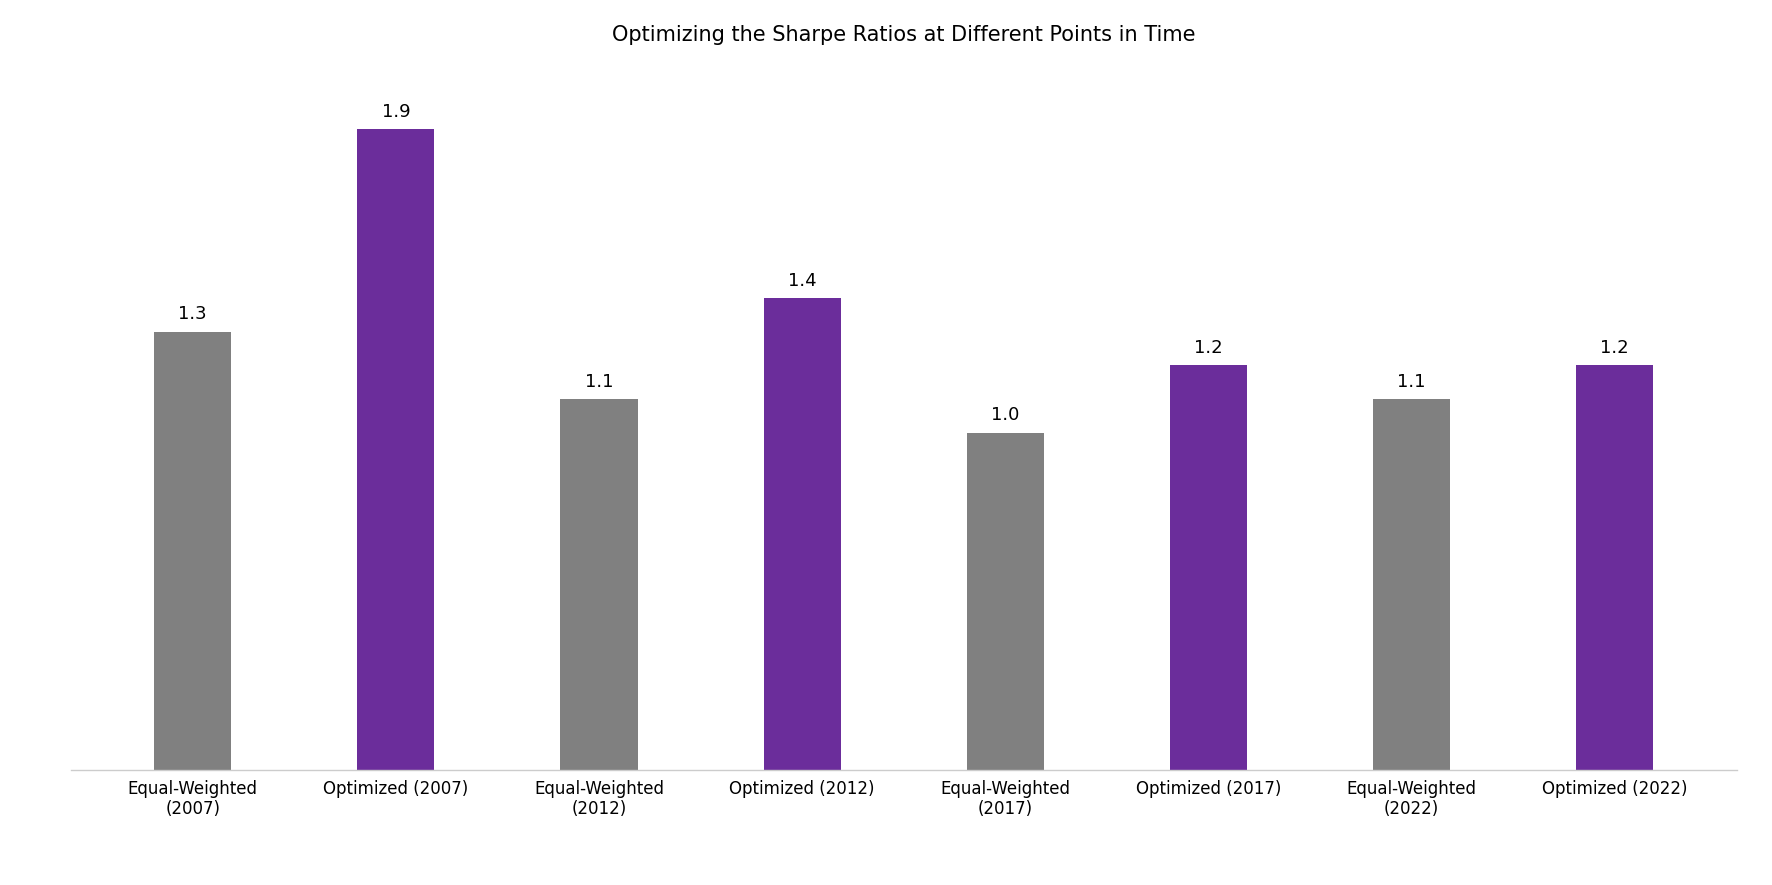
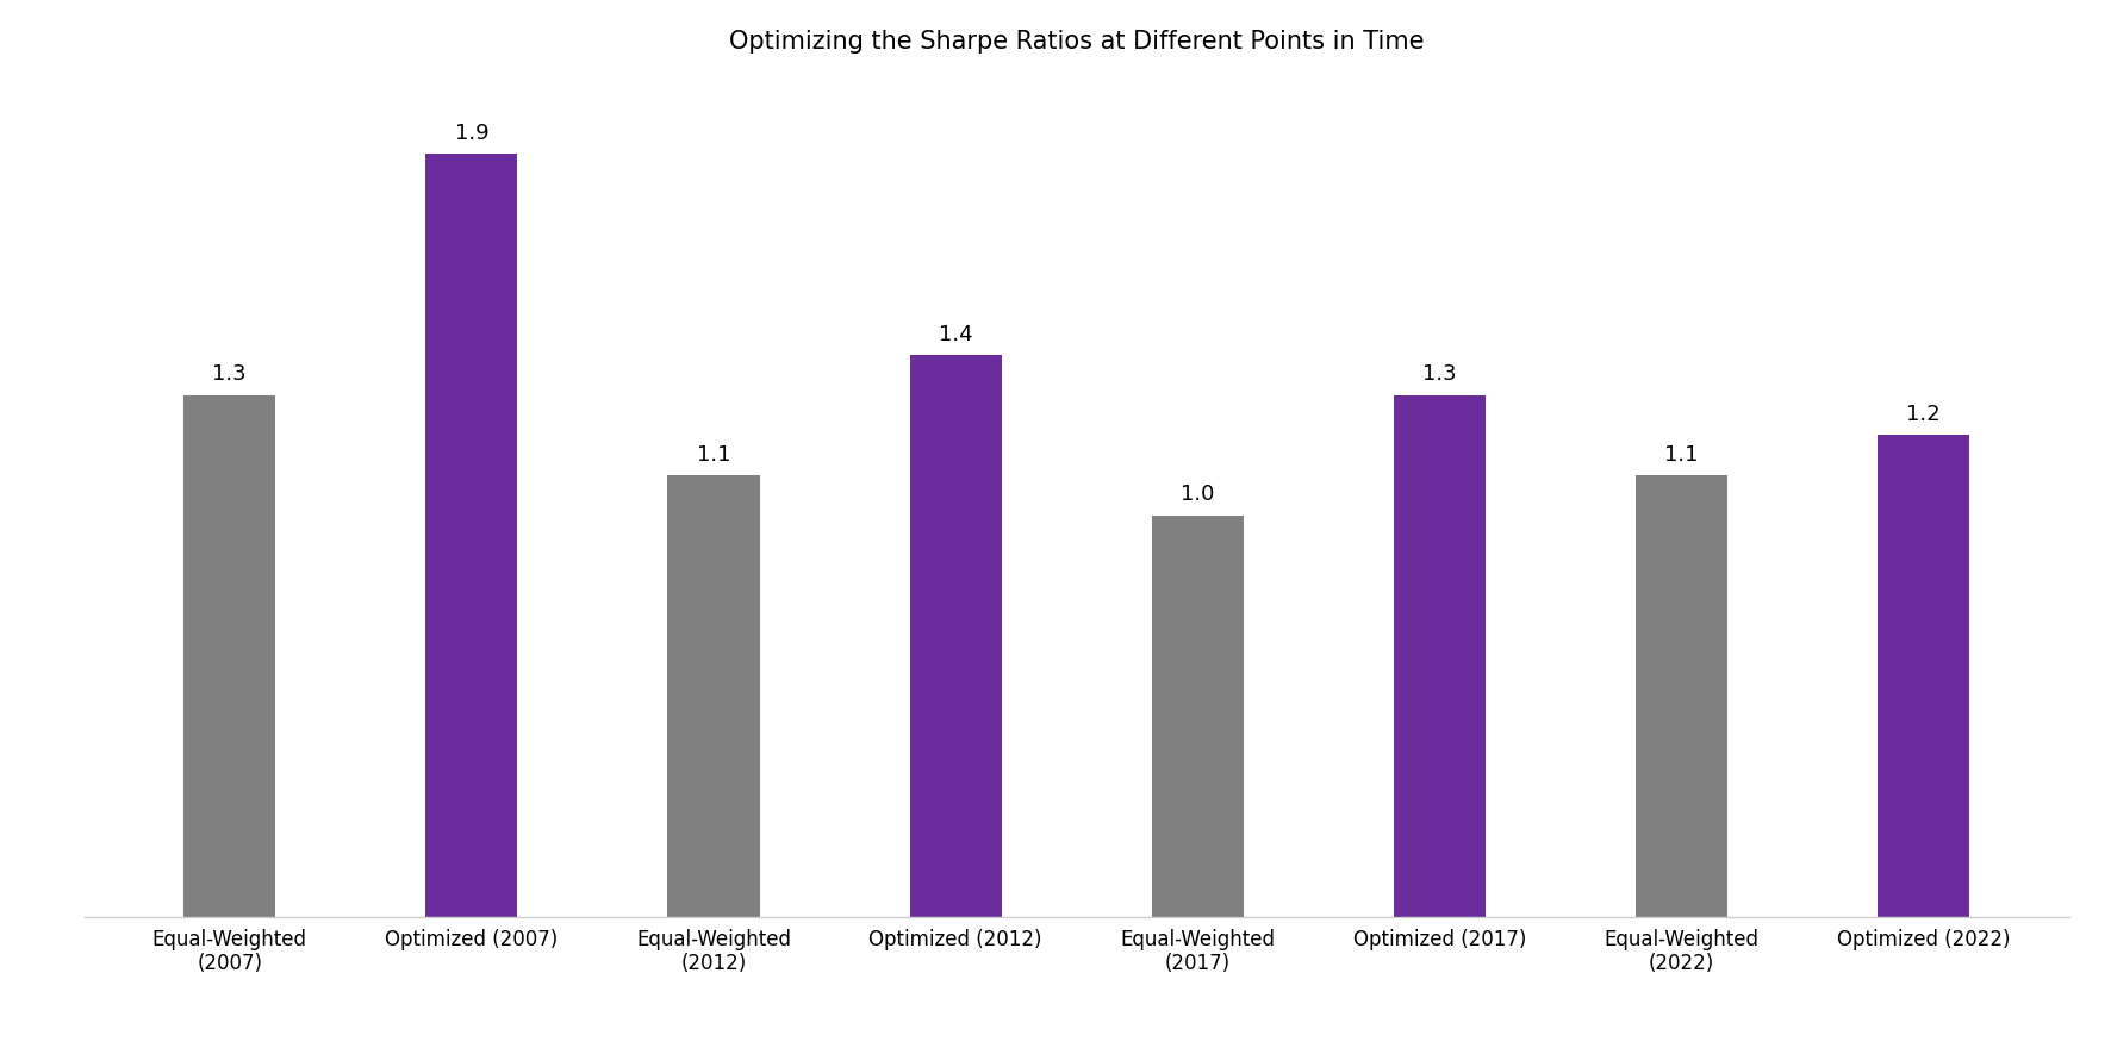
Optimized (2017): 1.2 -> 1.3
